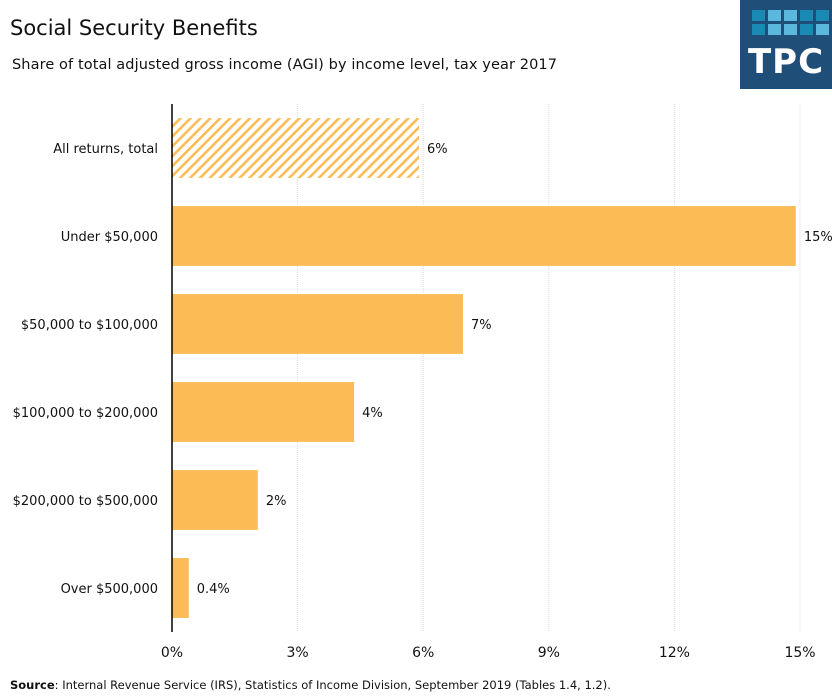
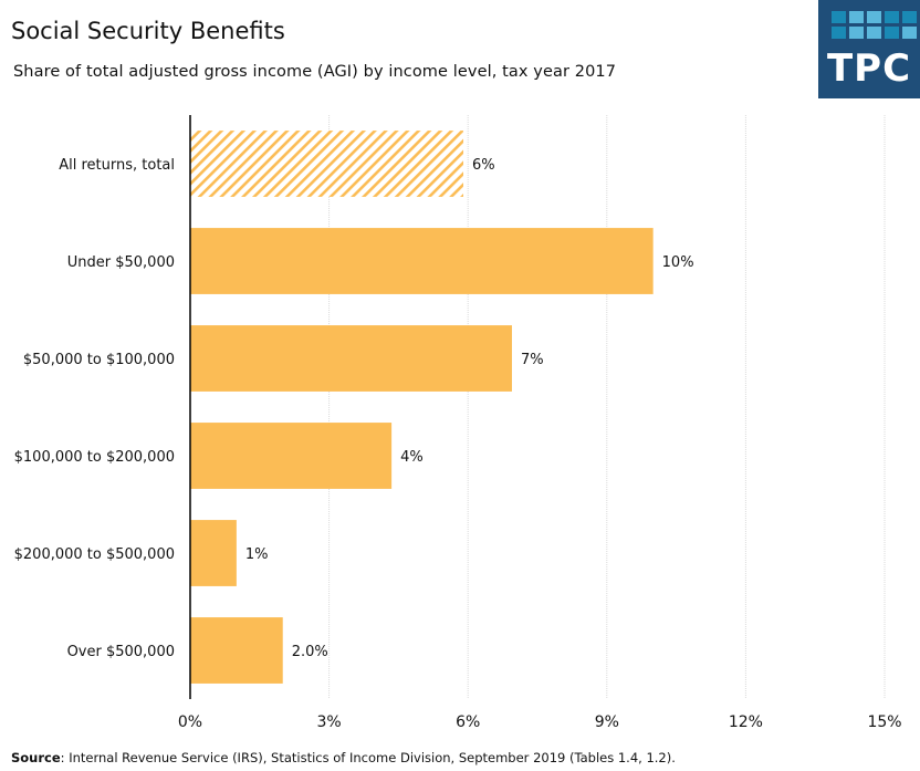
Under $50,000: 15% -> 10%
$200,000 to $500,000: 2% -> 1%
Over $500,000: 0.4% -> 2.0%
